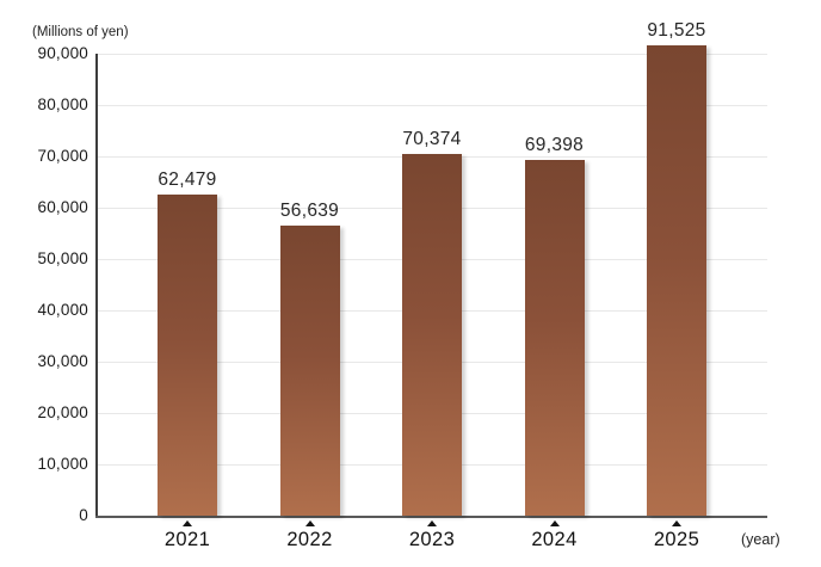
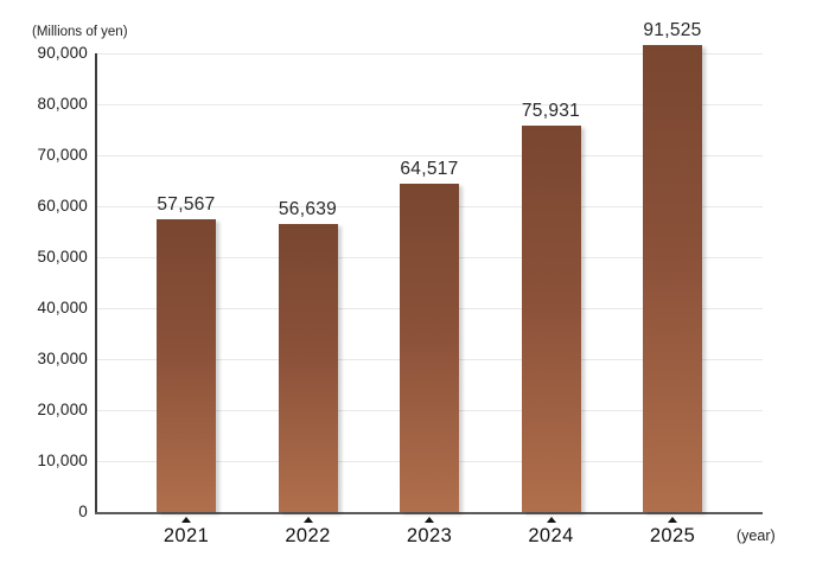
2021: 62,479 -> 57,567
2023: 70,374 -> 64,517
2024: 69,398 -> 75,931
